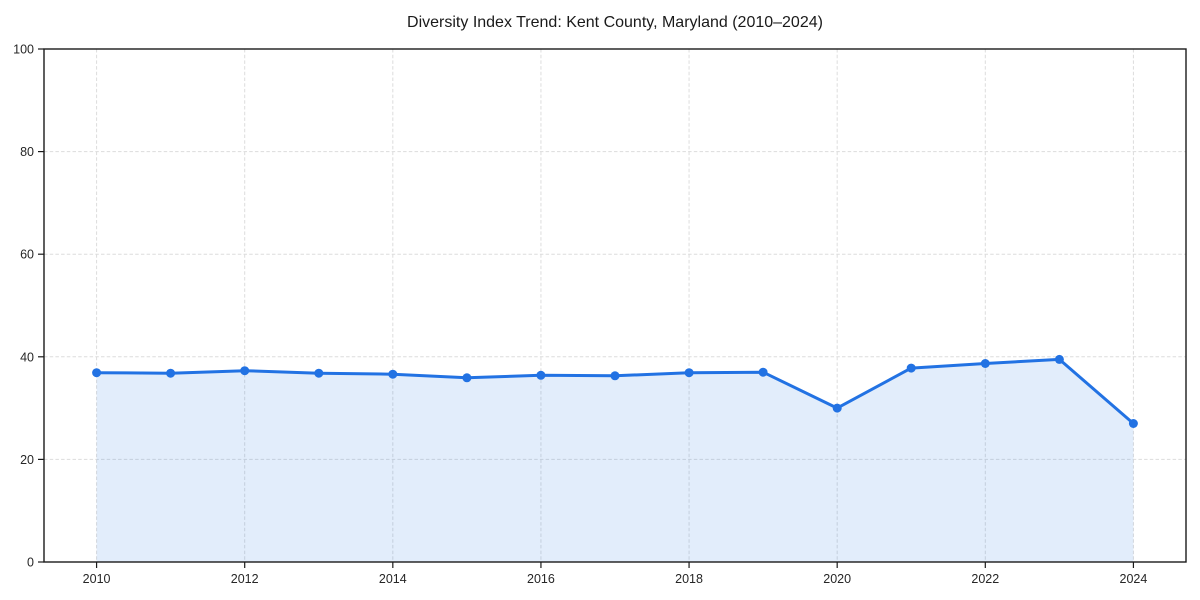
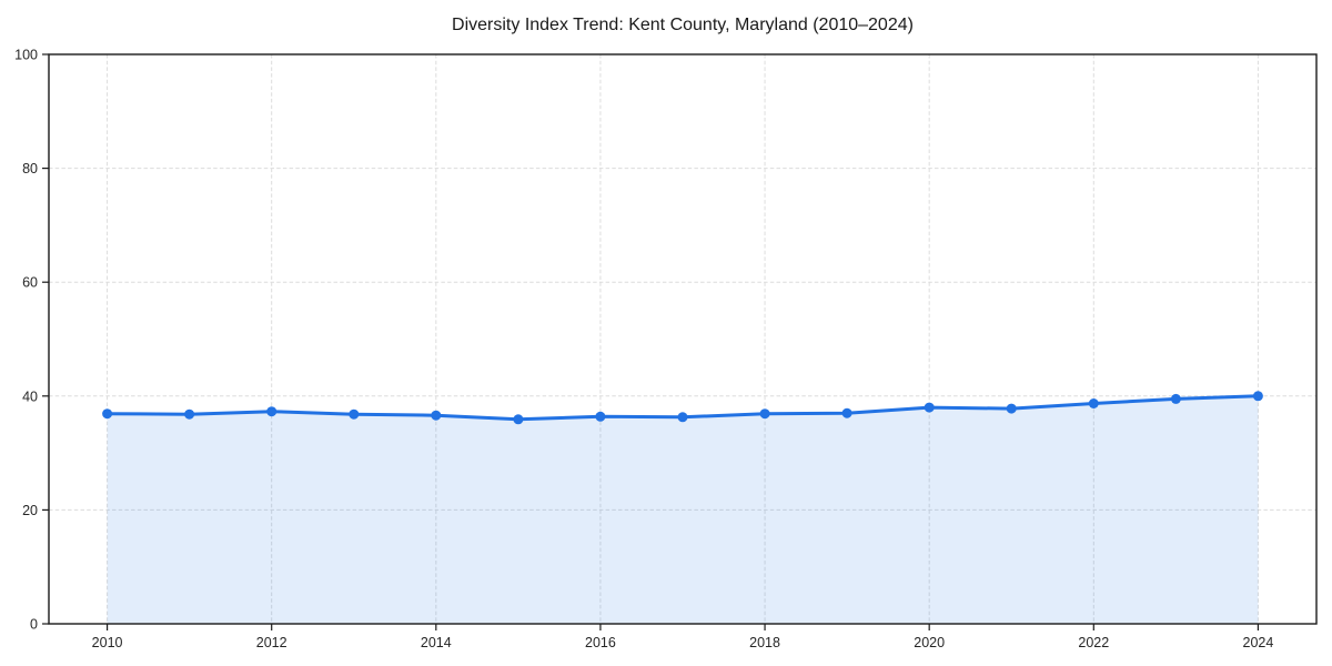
2020: 30 -> 38
2024: 27 -> 40
